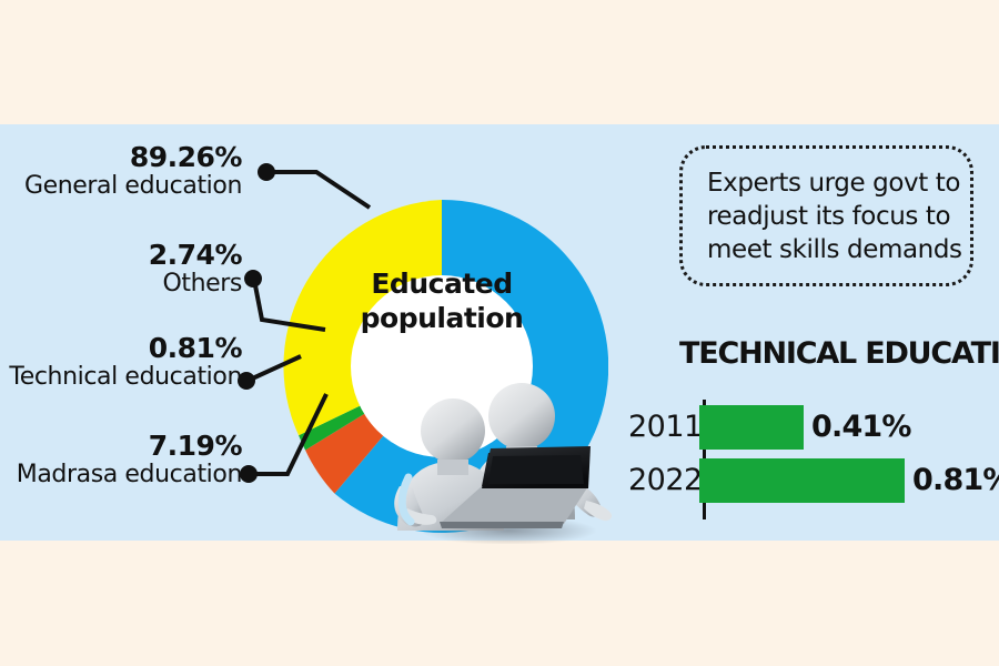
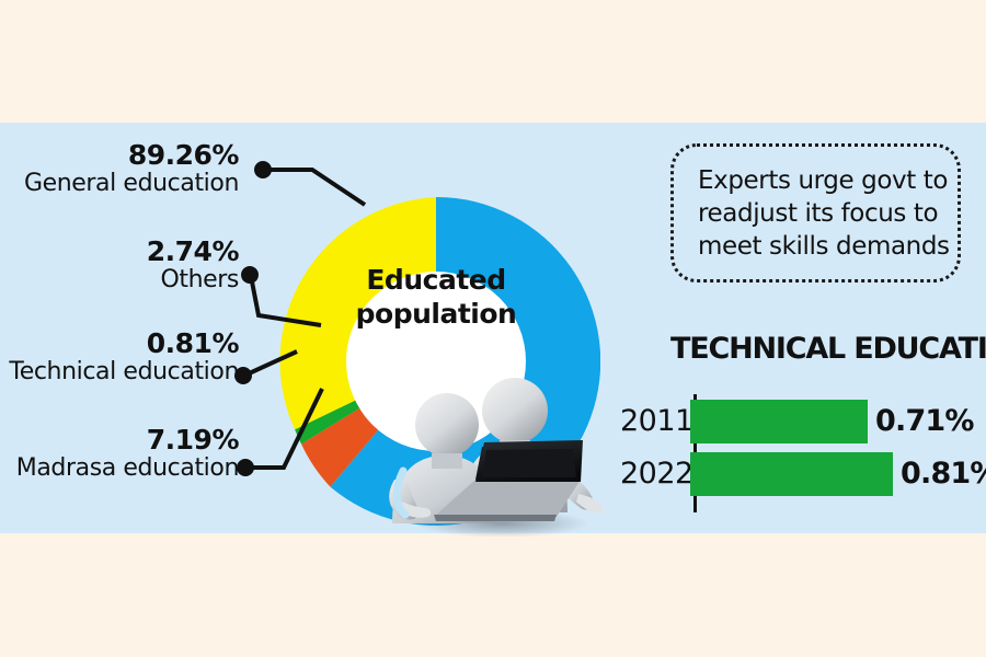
2011: 0.41% -> 0.71%
